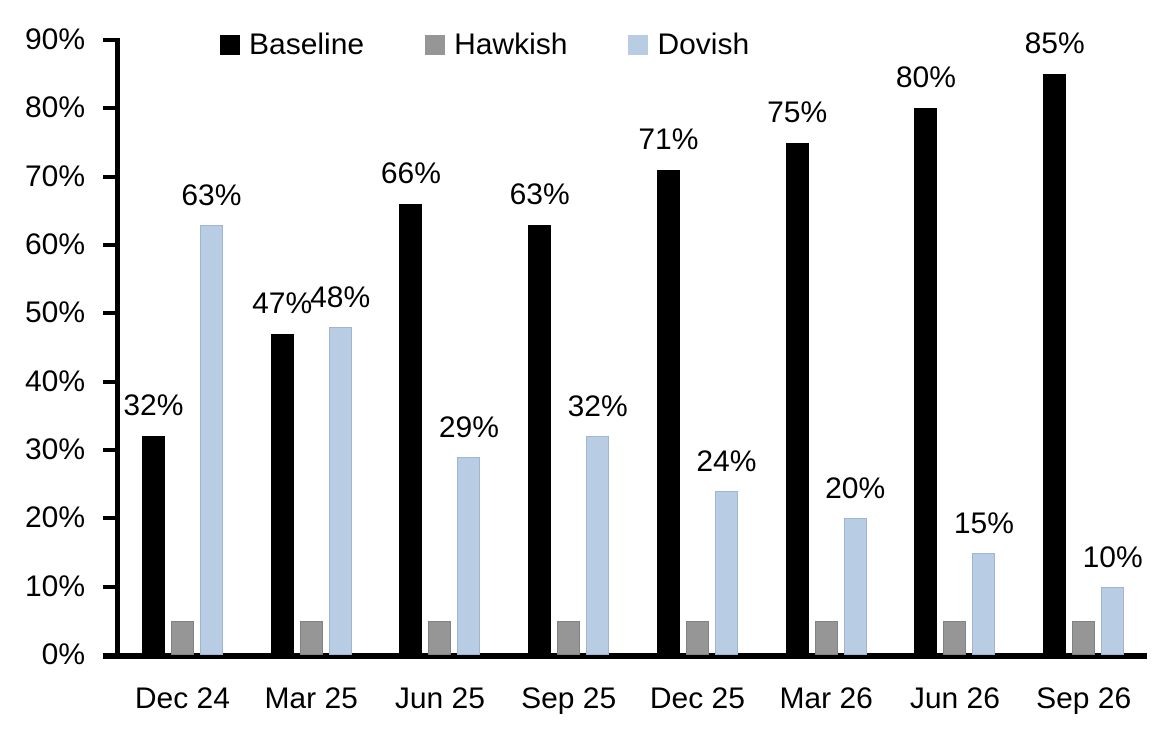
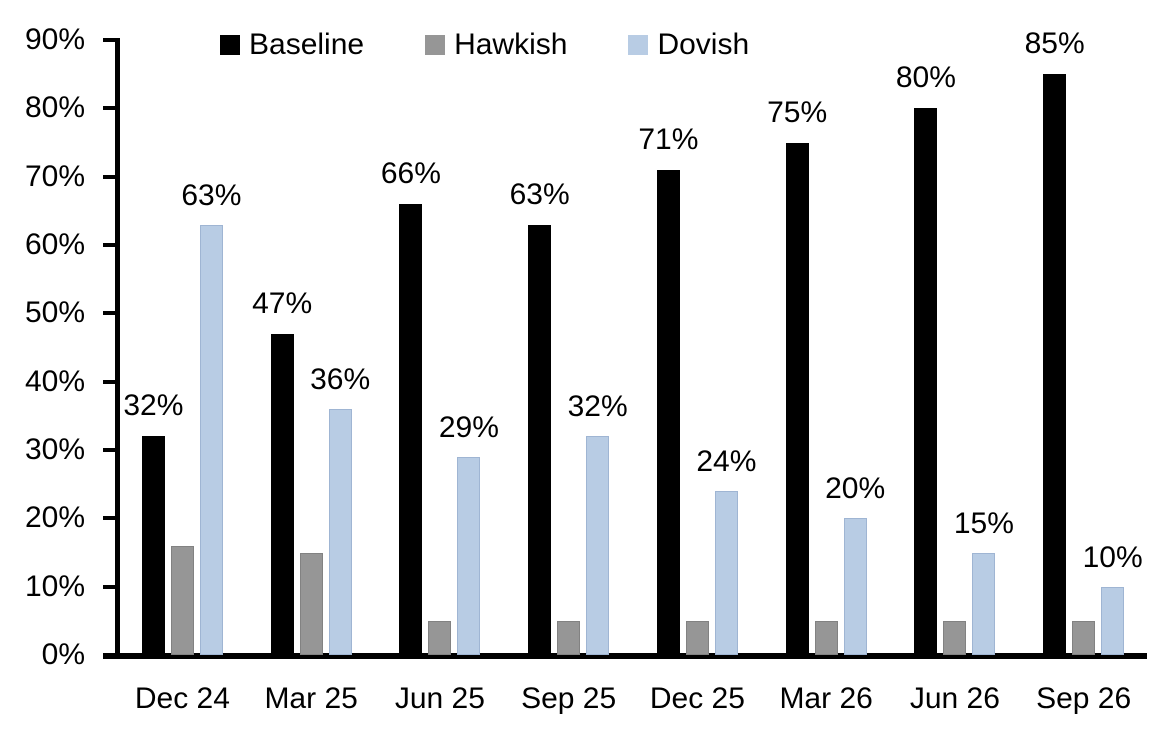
Hawkish/Dec 24: 5% -> 16%
Hawkish/Mar 25: 5% -> 15%
Dovish/Mar 25: 48% -> 36%
